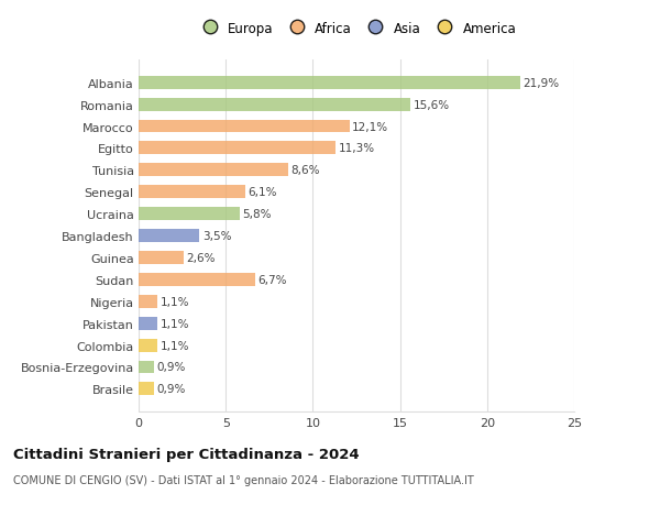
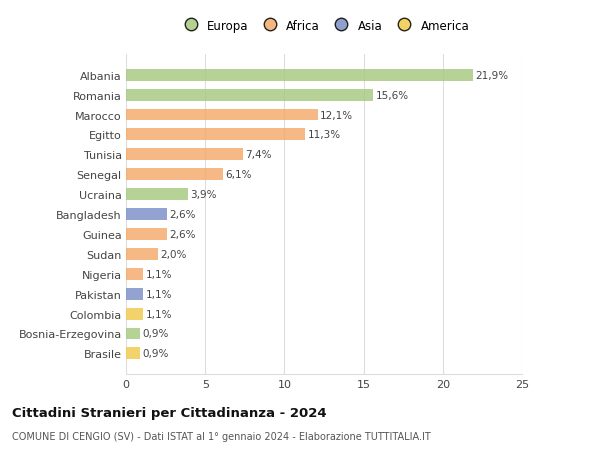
Tunisia: 8,6% -> 7,4%
Ucraina: 5,8% -> 3,9%
Bangladesh: 3,5% -> 2,6%
Sudan: 6,7% -> 2,0%
